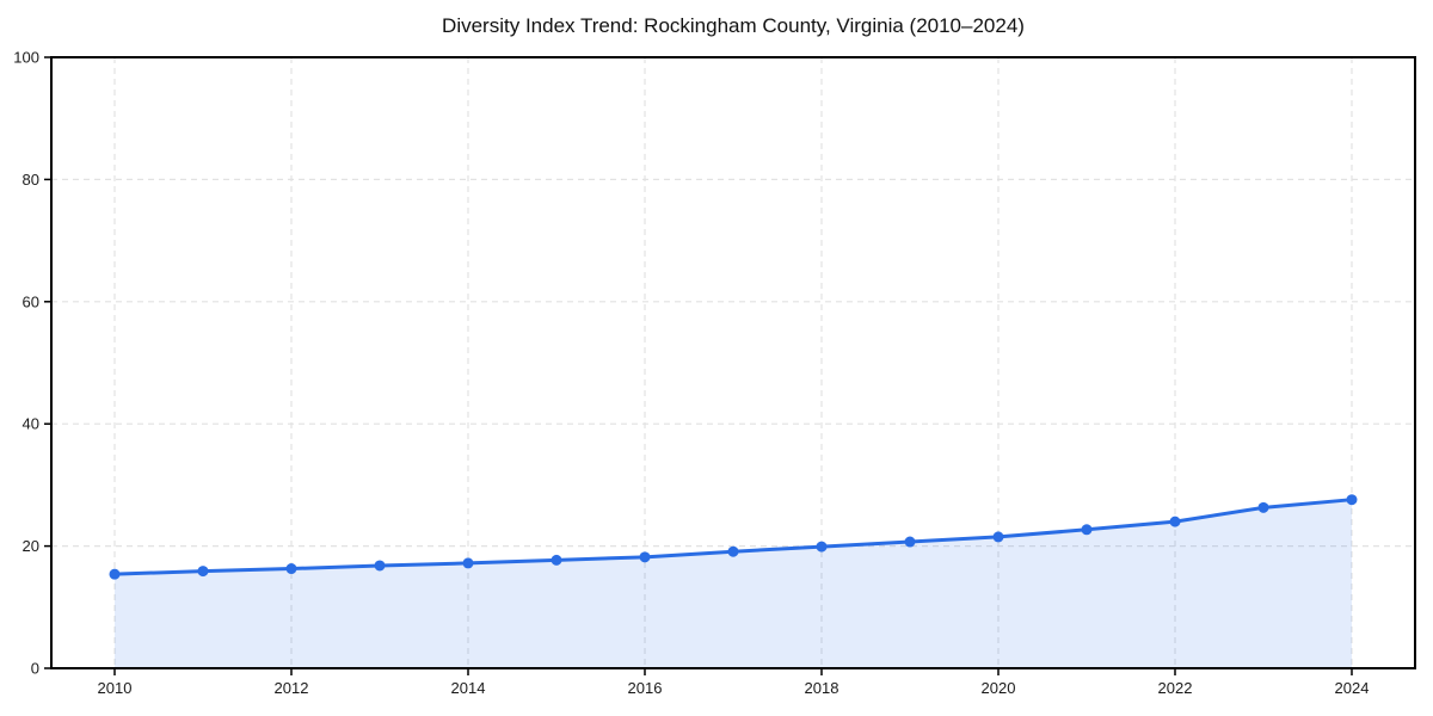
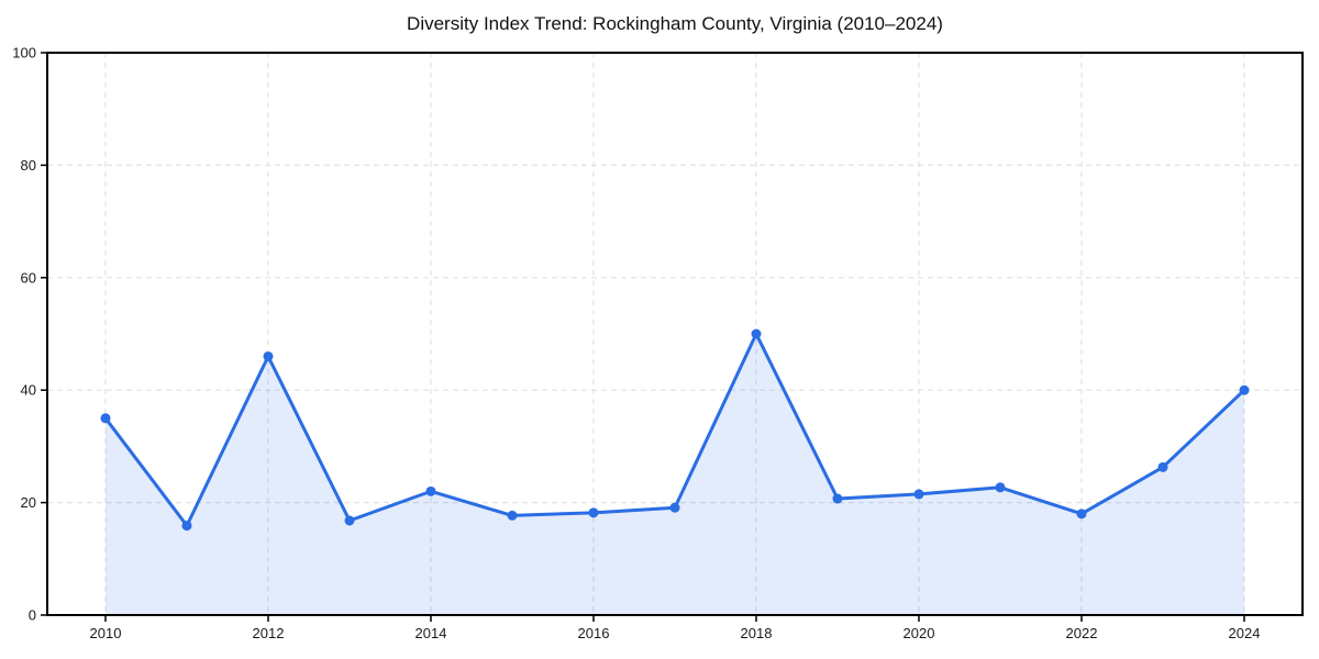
2010: 15 -> 35
2012: 16 -> 46
2014: 17 -> 22
2018: 20 -> 50
2022: 24 -> 18
2024: 28 -> 40
